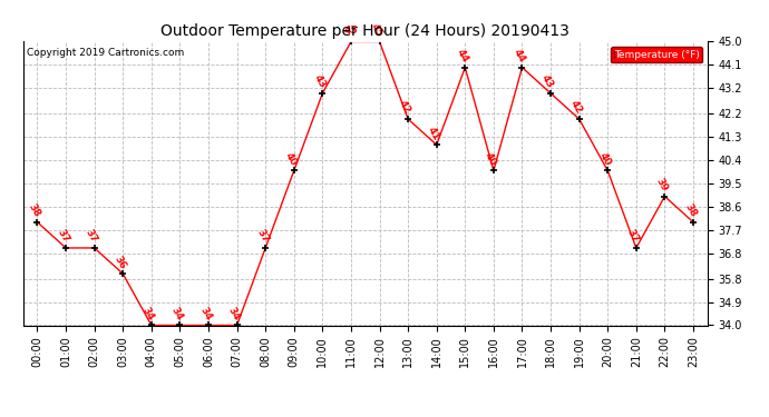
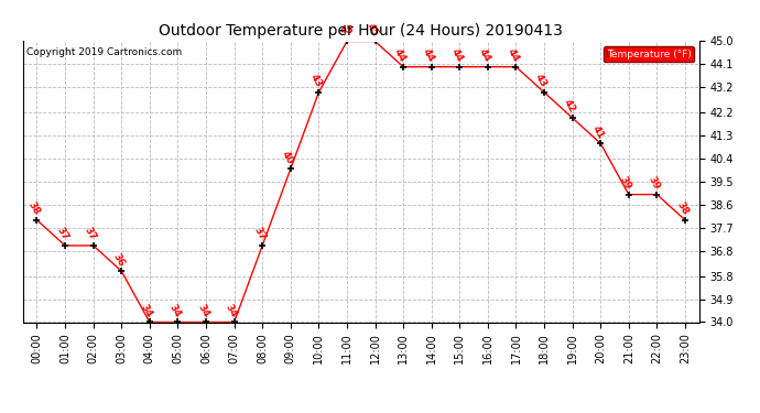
13:00: 42 -> 44
14:00: 41 -> 44
16:00: 40 -> 44
20:00: 40 -> 41
21:00: 37 -> 39
